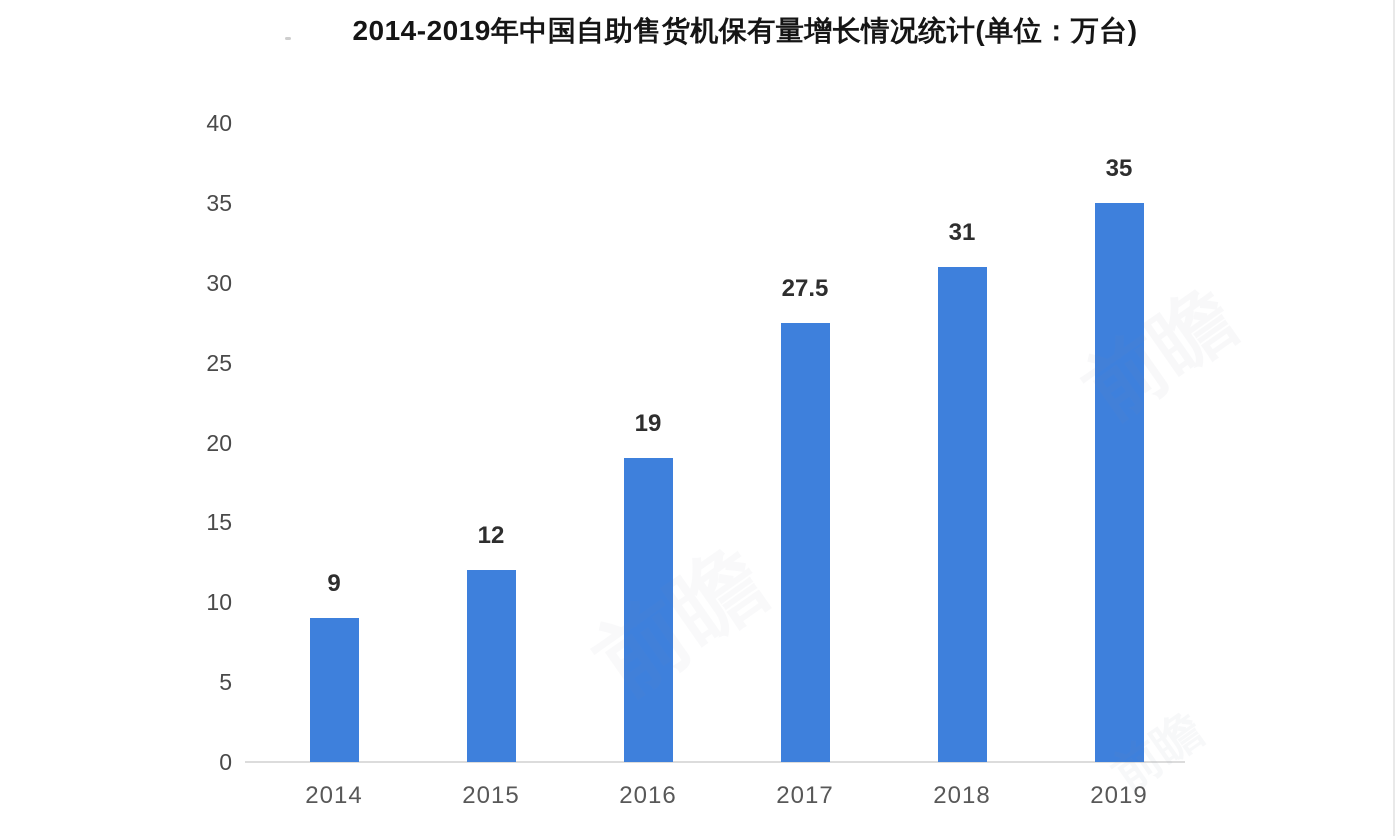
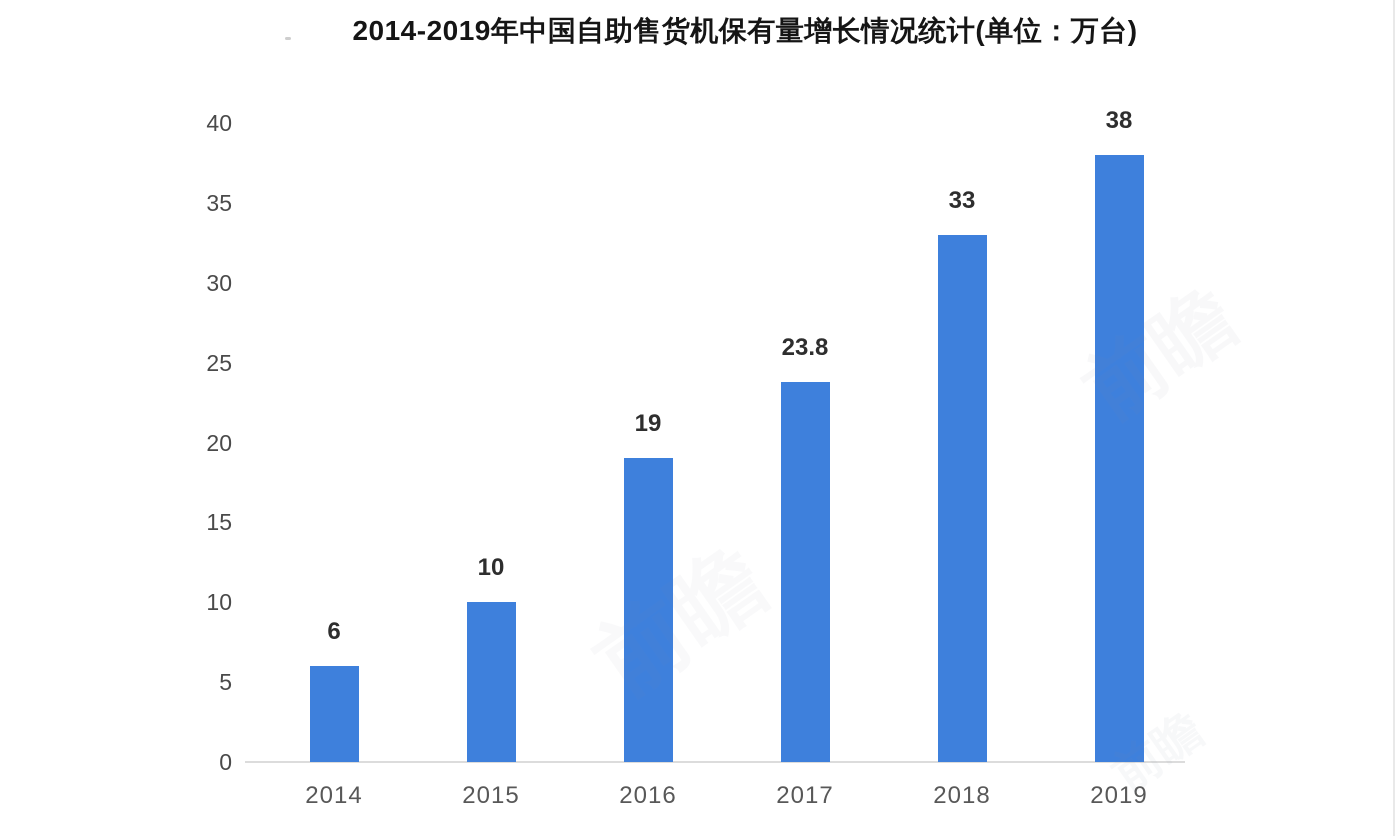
2014: 9 -> 6
2015: 12 -> 10
2017: 27.5 -> 23.8
2018: 31 -> 33
2019: 35 -> 38
